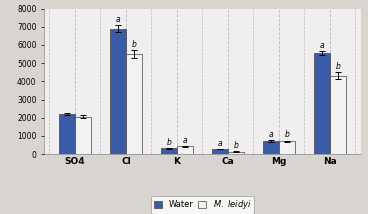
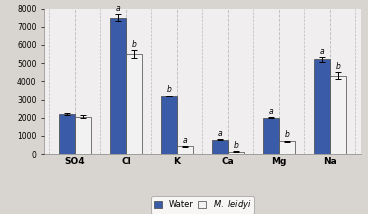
Water/Cl: 6900 -> 7500
Water/K: 300 -> 3200
Water/Ca: 300 -> 800
Water/Mg: 700 -> 2000
Water/Na: 5600 -> 5200
